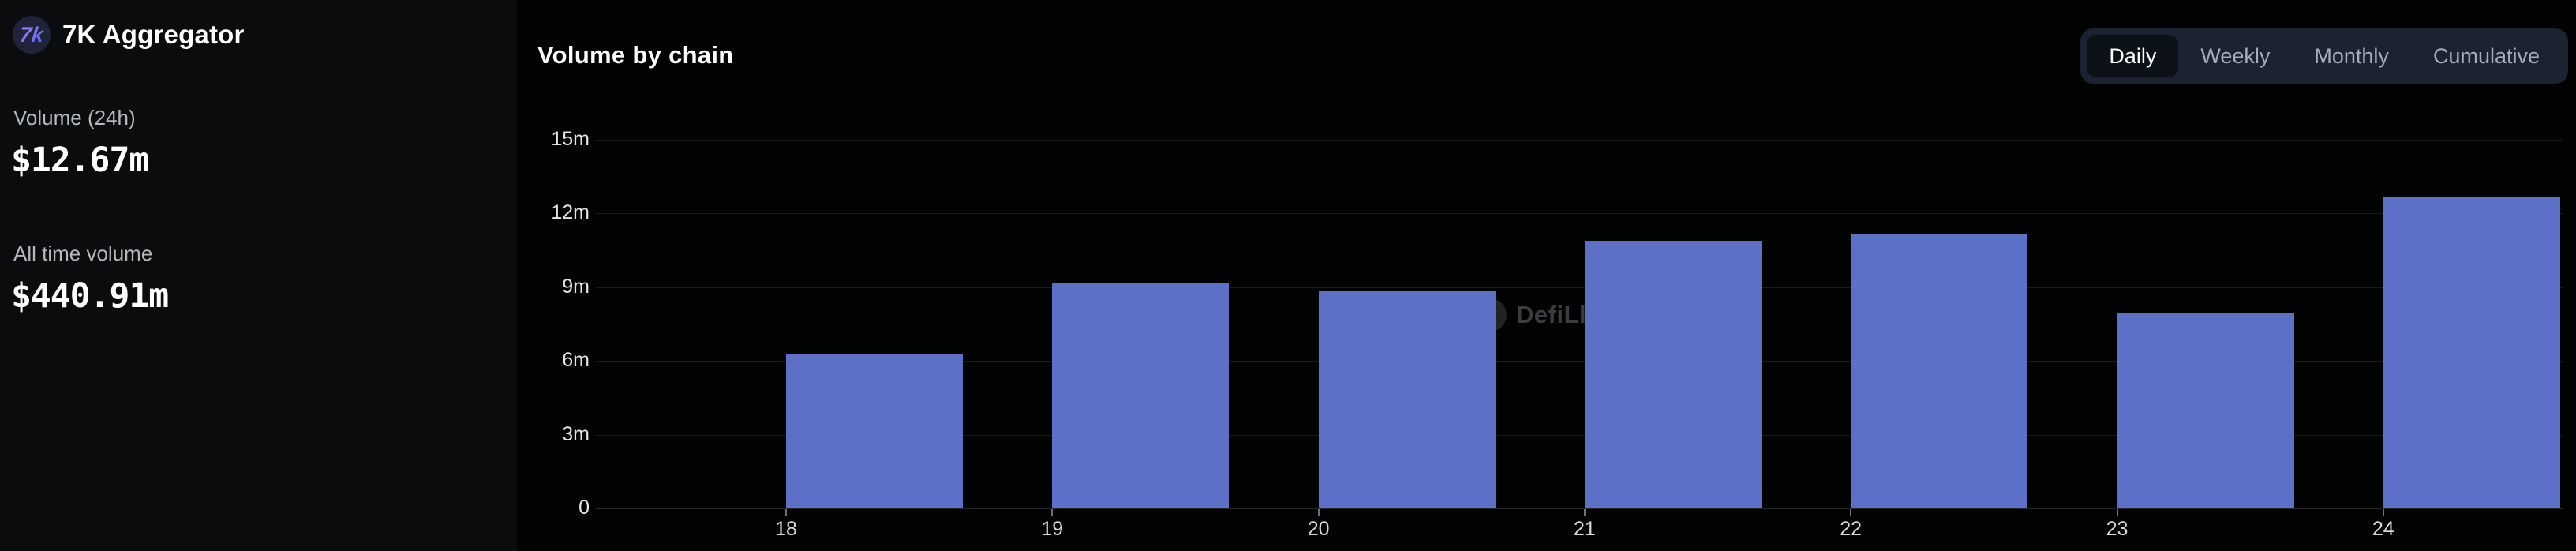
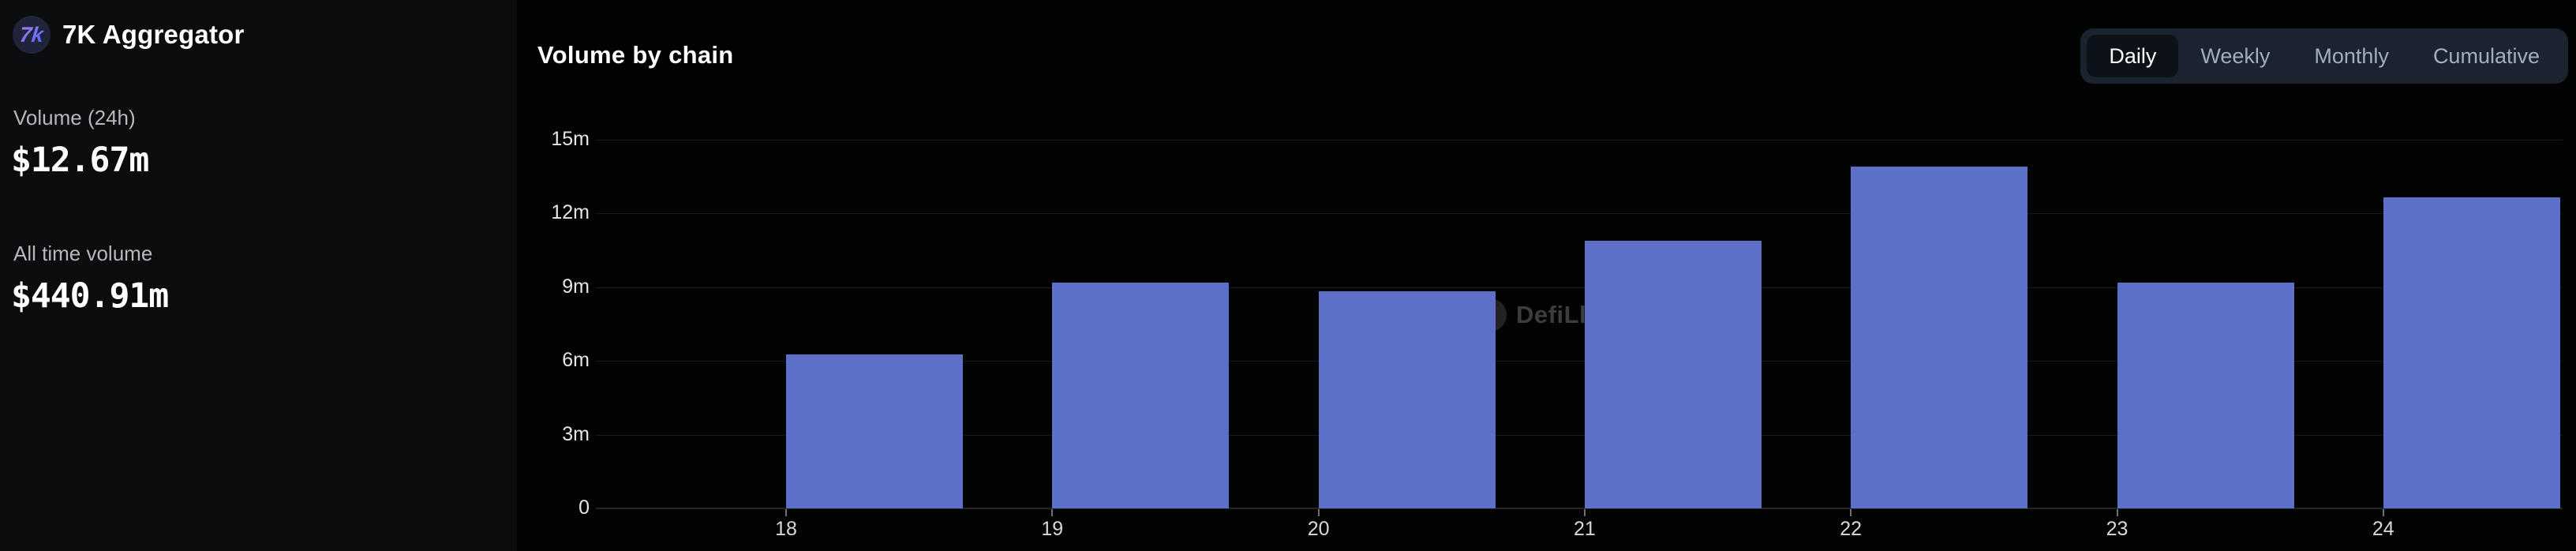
22: 11.1m -> 13.9m
23: 8.0m -> 9.2m
